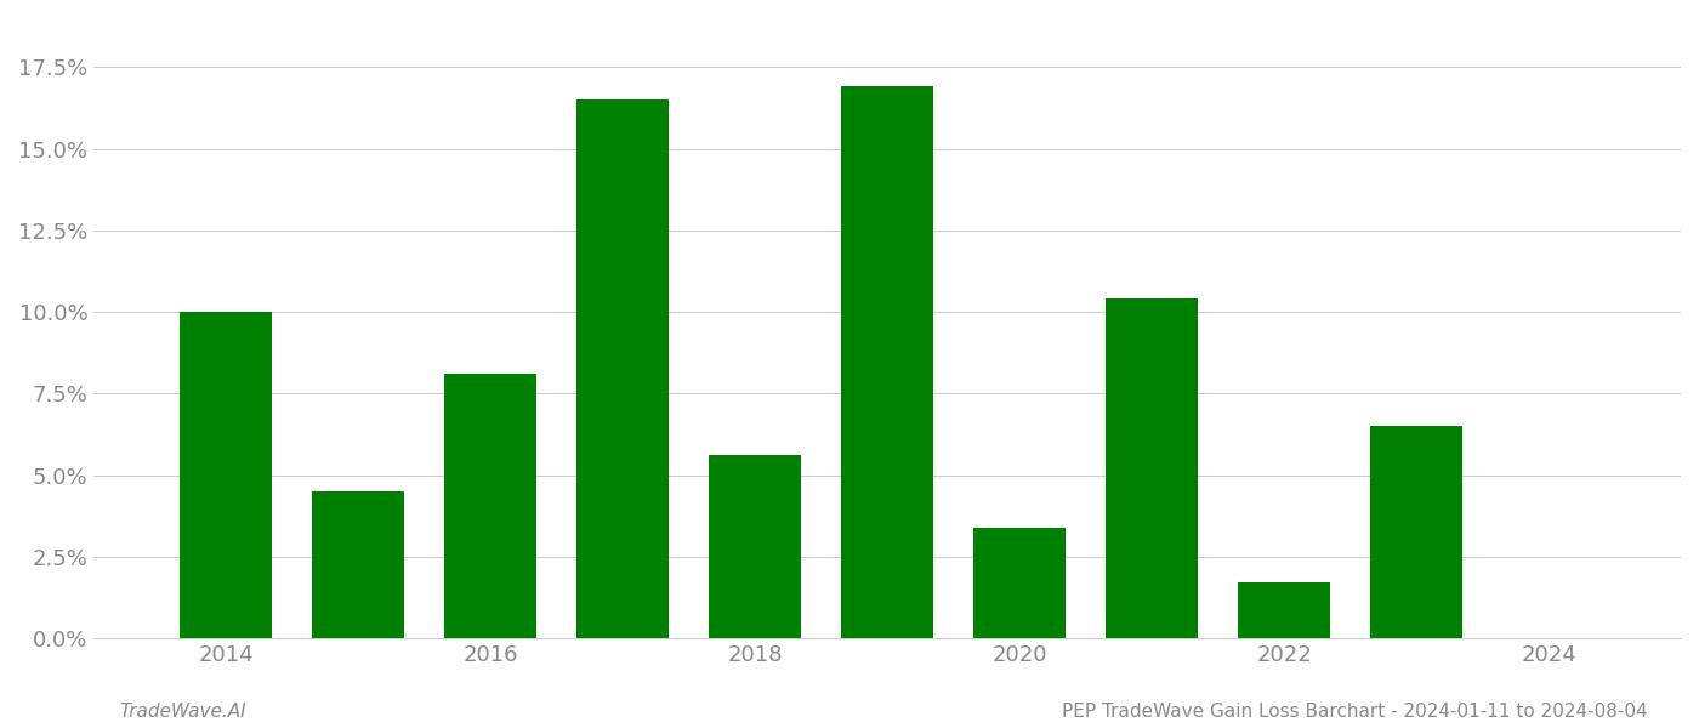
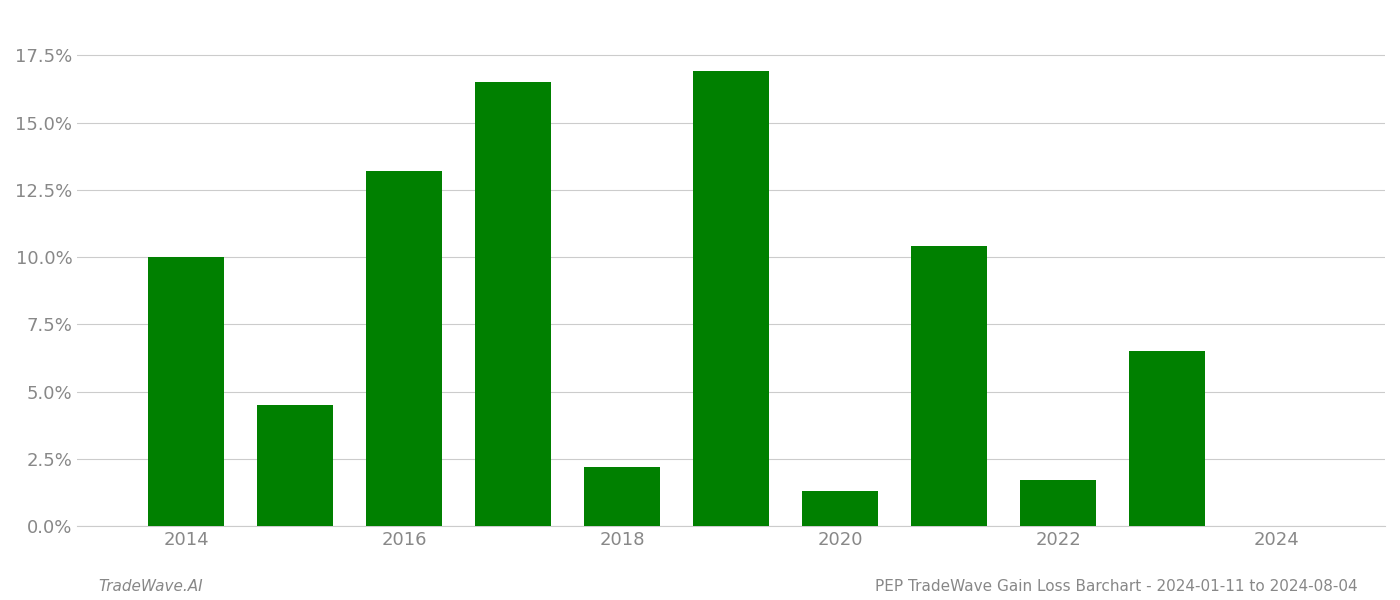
2016: 8.1% -> 13.2%
2018: 5.6% -> 2.2%
2020: 3.4% -> 1.3%
